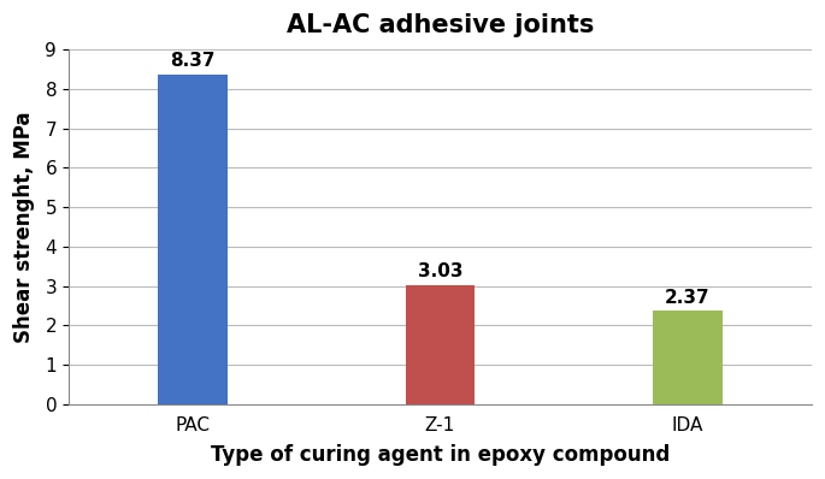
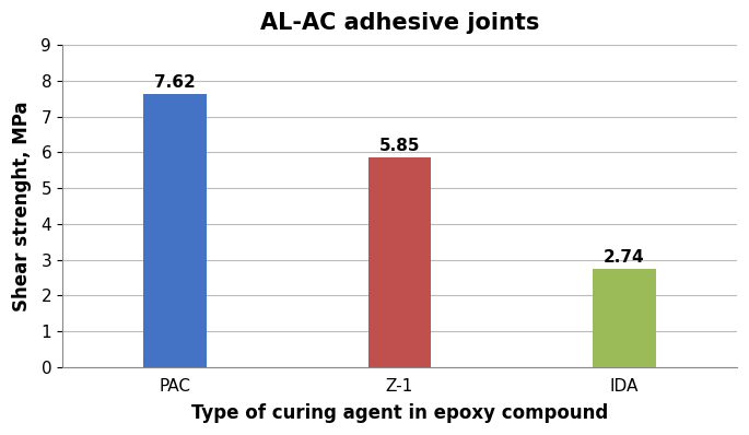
PAC: 8.37 -> 7.62
Z-1: 3.03 -> 5.85
IDA: 2.37 -> 2.74
